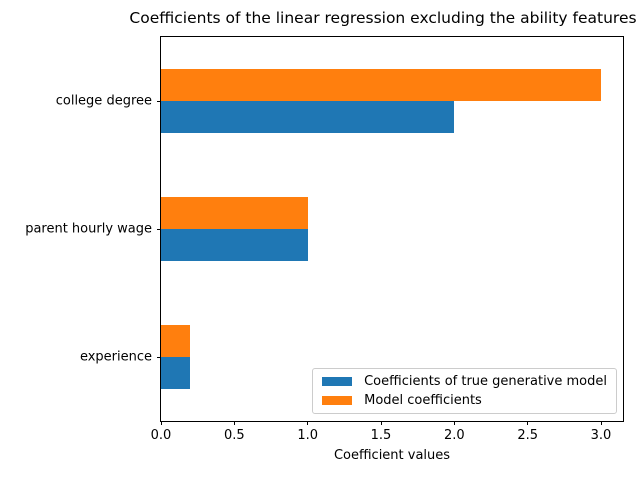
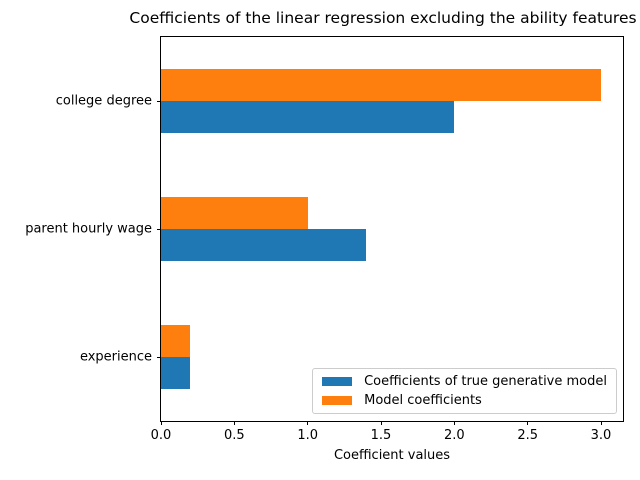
Coefficients of true generative model/parent hourly wage: 1.0 -> 1.4
